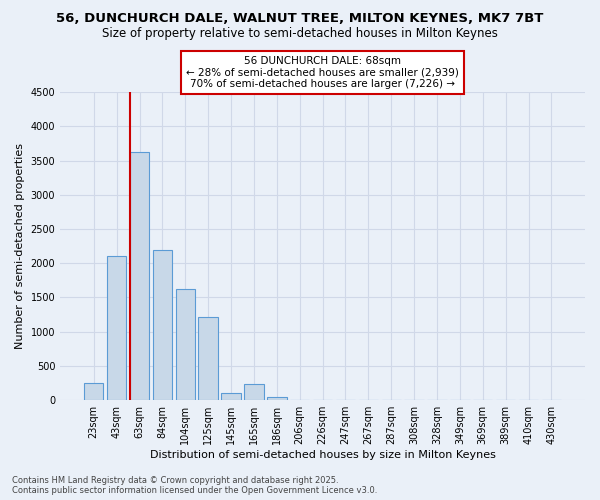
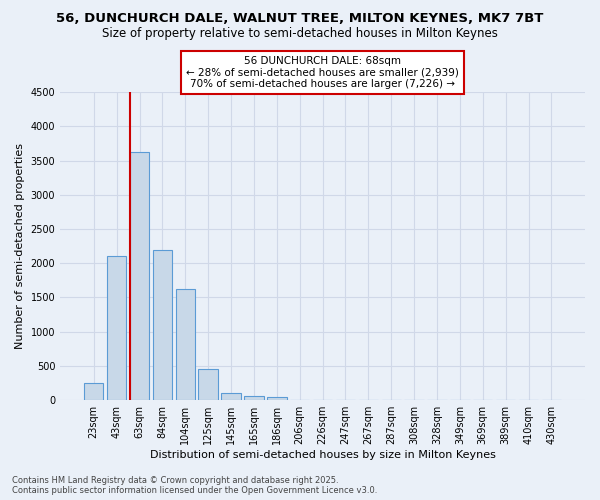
125sqm: 1220 -> 460
165sqm: 240 -> 60
